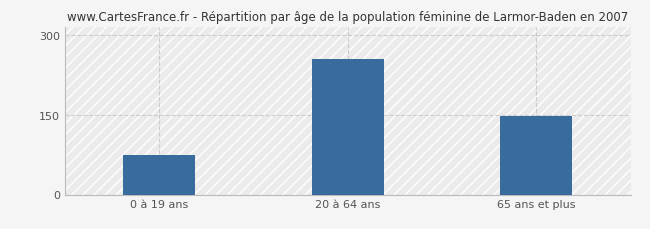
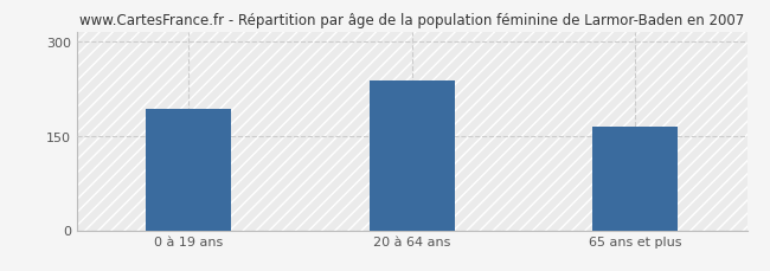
0 à 19 ans: 75 -> 192
20 à 64 ans: 255 -> 238
65 ans et plus: 148 -> 164
